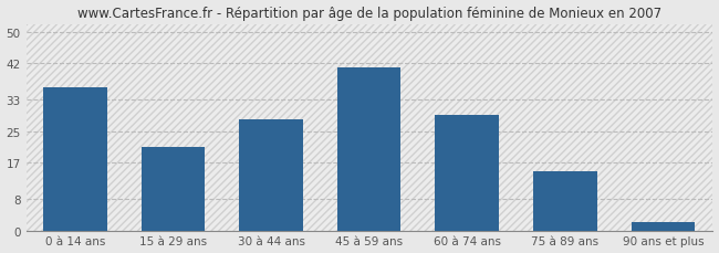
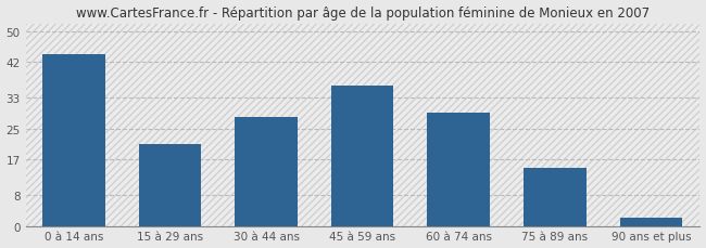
0 à 14 ans: 36 -> 44
45 à 59 ans: 41 -> 36
